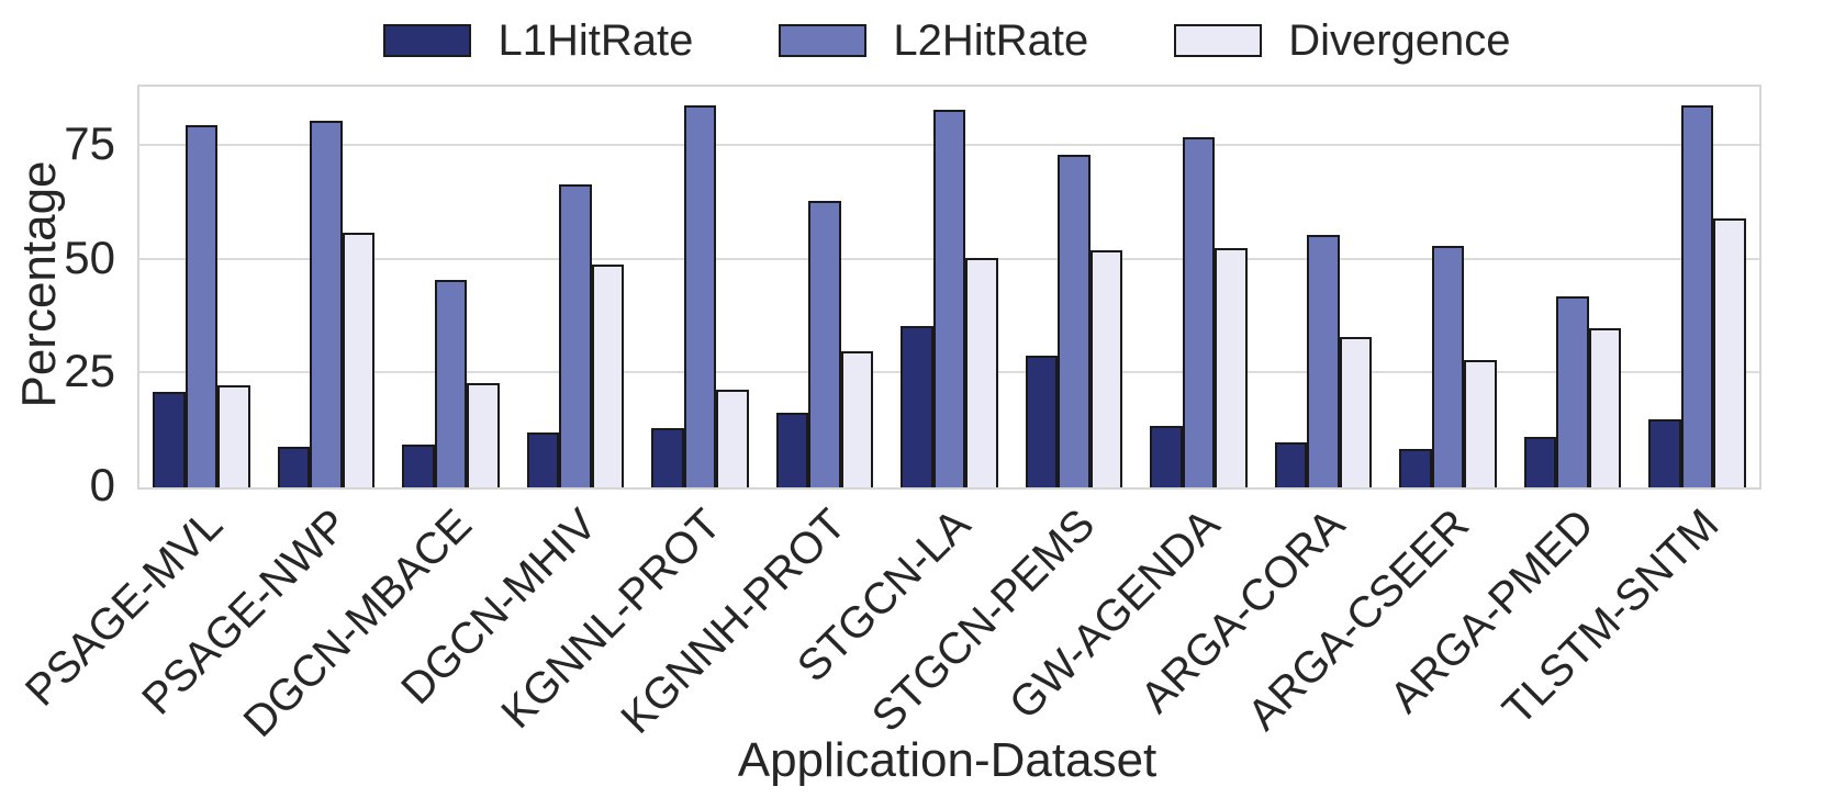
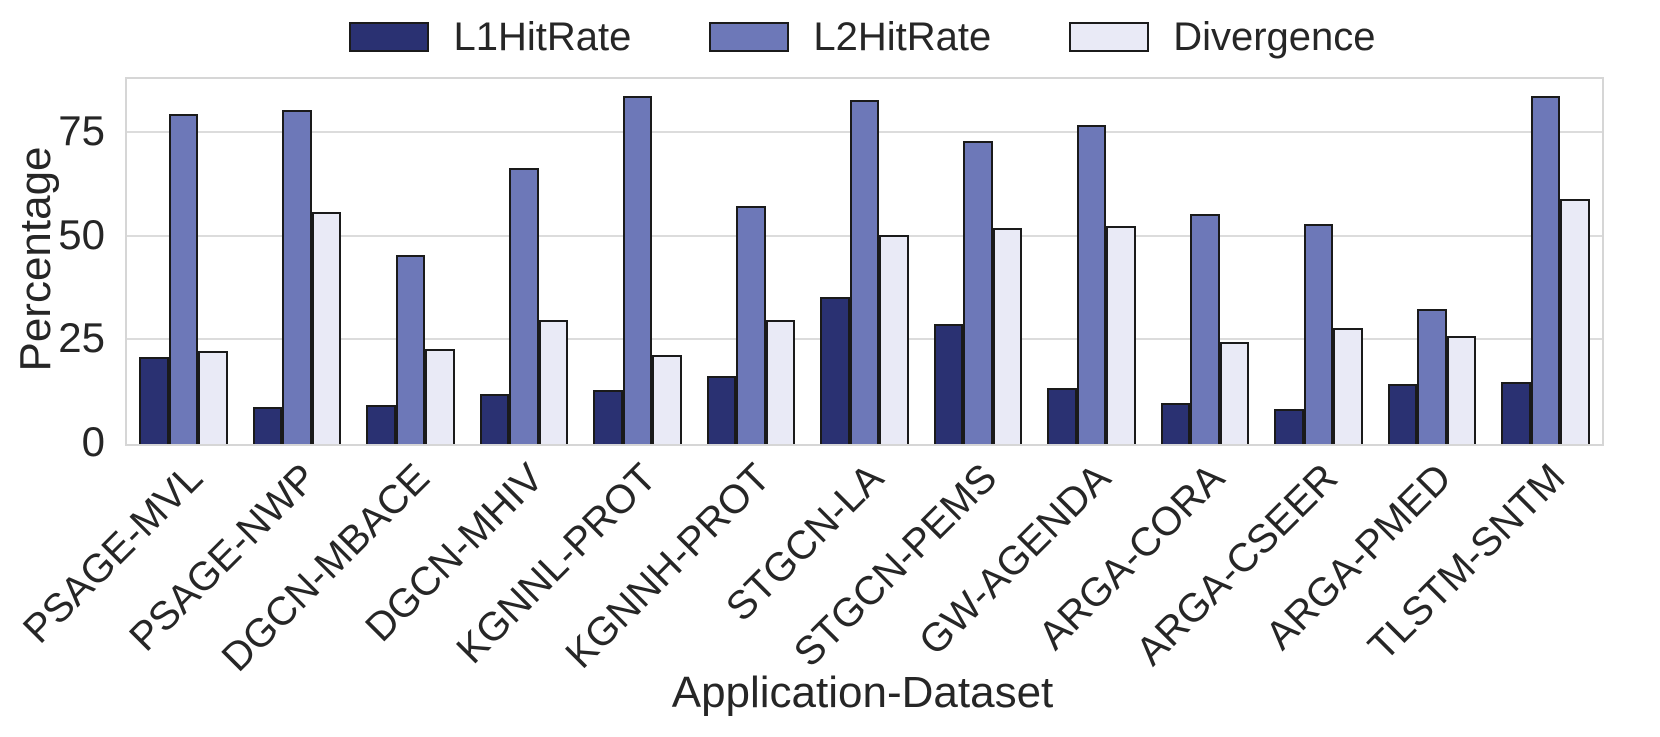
Divergence/DGCN-MHIV: 49 -> 30
L2HitRate/KGNNH-PROT: 63 -> 58
Divergence/ARGA-CORA: 33 -> 24
L1HitRate/ARGA-PMED: 11 -> 14
L2HitRate/ARGA-PMED: 42 -> 32
Divergence/ARGA-PMED: 35 -> 26
